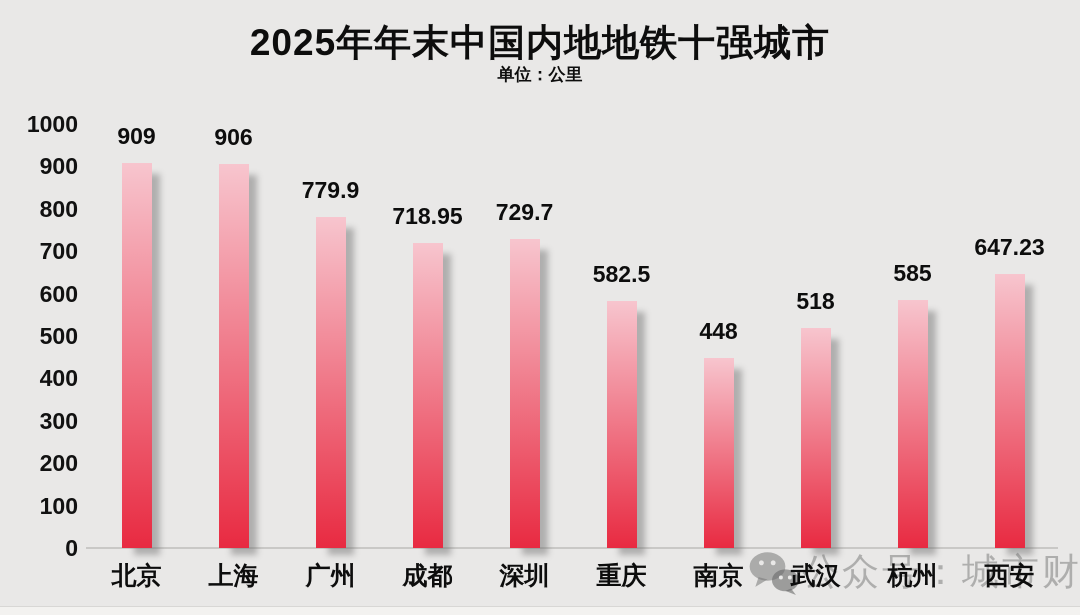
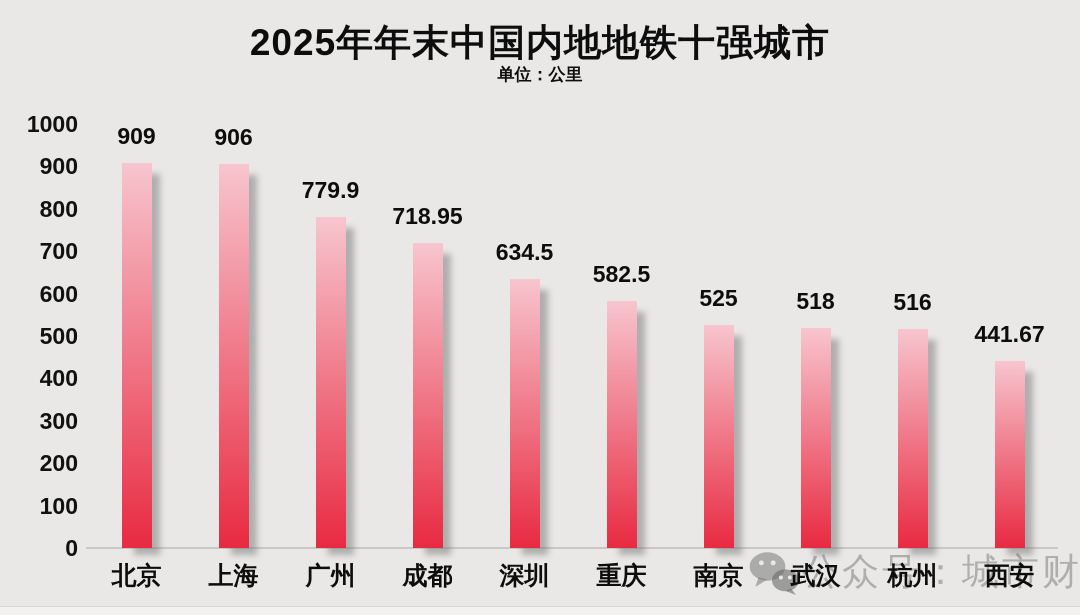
深圳: 729.7 -> 634.5
南京: 448 -> 525
杭州: 585 -> 516
西安: 647.23 -> 441.67
